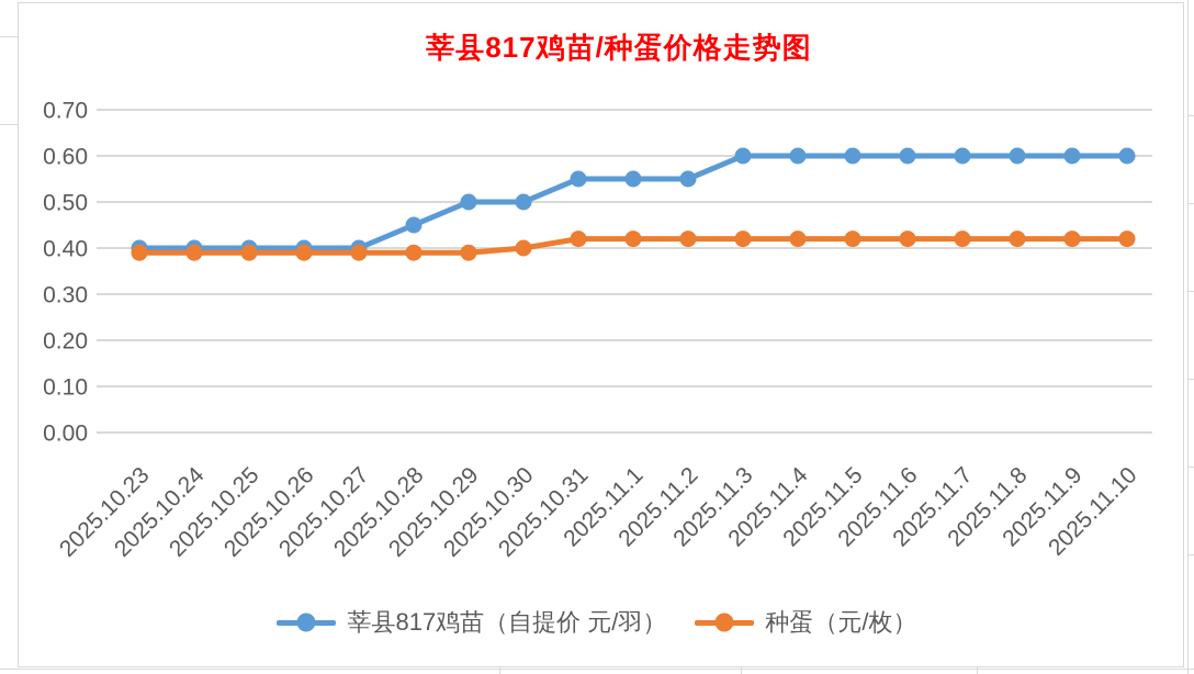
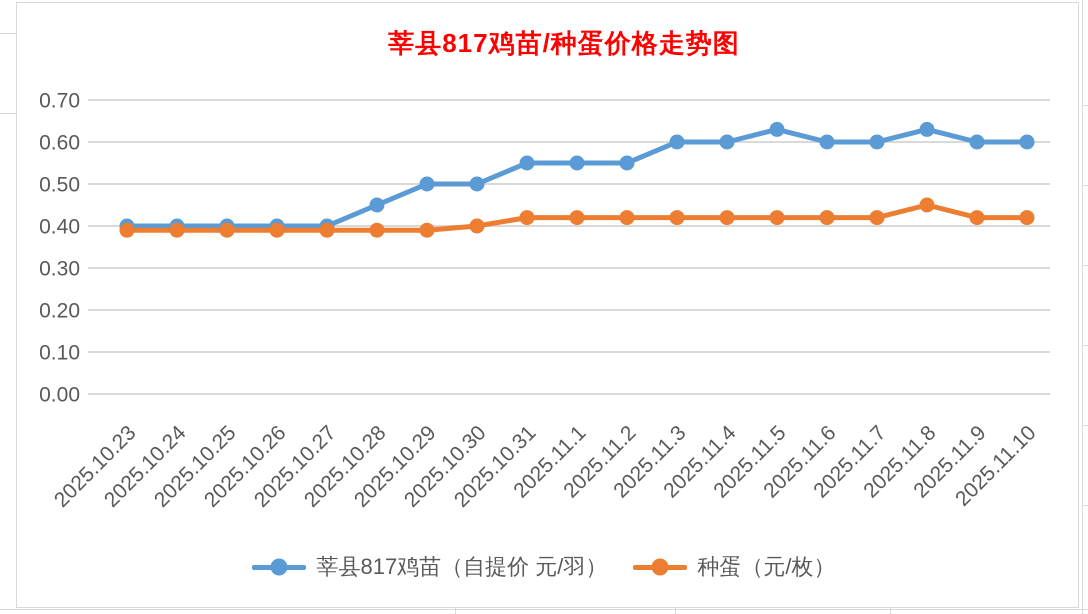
莘县817鸡苗（自提价 元/羽）/2025.11.5: 0.60 -> 0.63
莘县817鸡苗（自提价 元/羽）/2025.11.8: 0.60 -> 0.63
种蛋（元/枚）/2025.11.8: 0.42 -> 0.45
